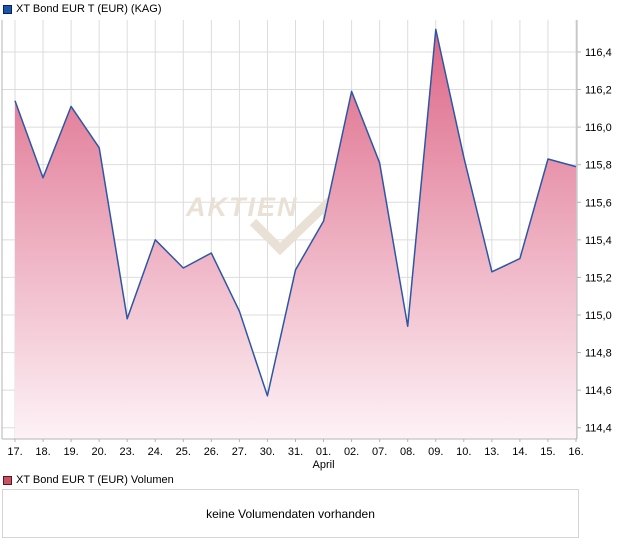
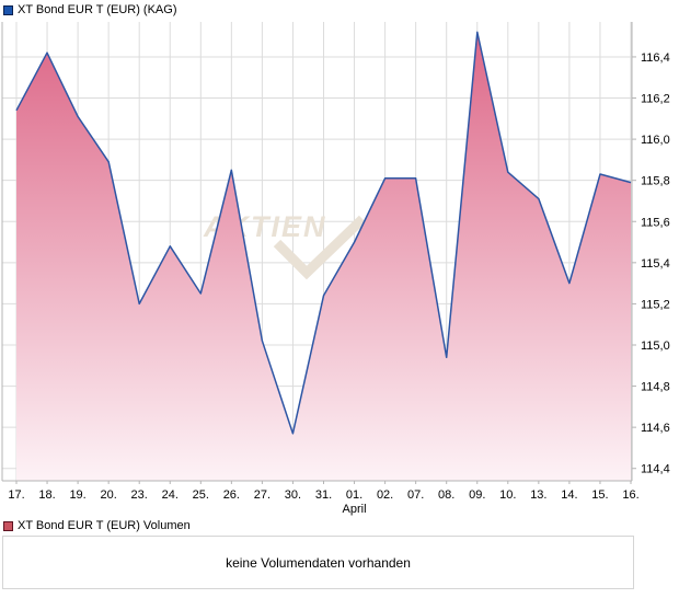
18.: 115,73 -> 116,42
23.: 114,98 -> 115,20
24.: 115,40 -> 115,48
26.: 115,33 -> 115,85
02.: 116,19 -> 115,81
13.: 115,23 -> 115,71
